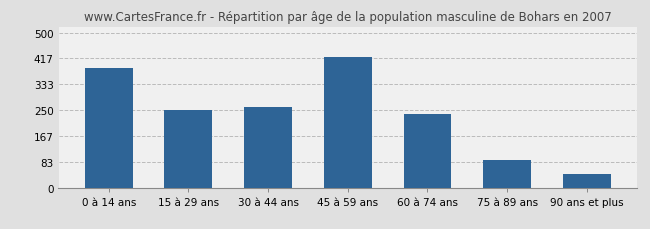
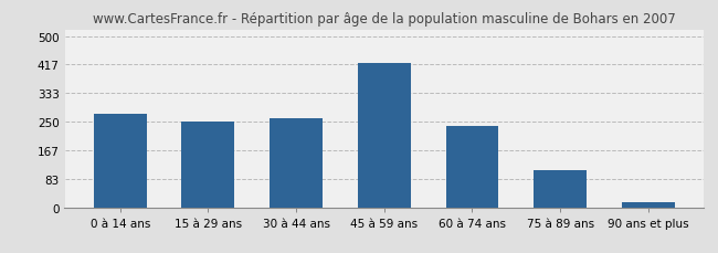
0 à 14 ans: 385 -> 272
75 à 89 ans: 90 -> 108
90 ans et plus: 45 -> 15
